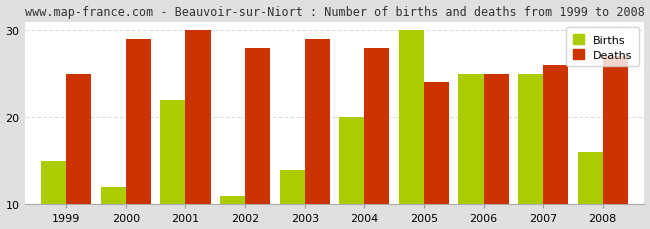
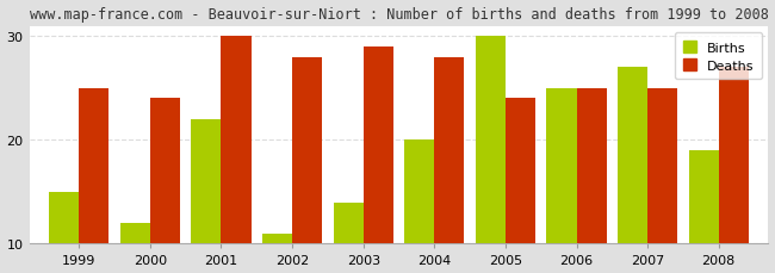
Deaths/2000: 29 -> 24
Births/2007: 25 -> 27
Deaths/2007: 26 -> 25
Births/2008: 16 -> 19
